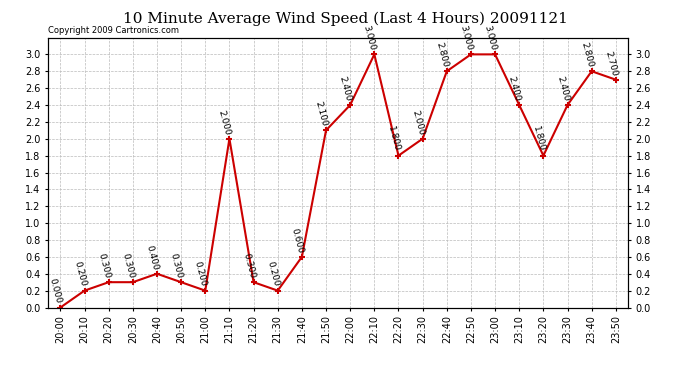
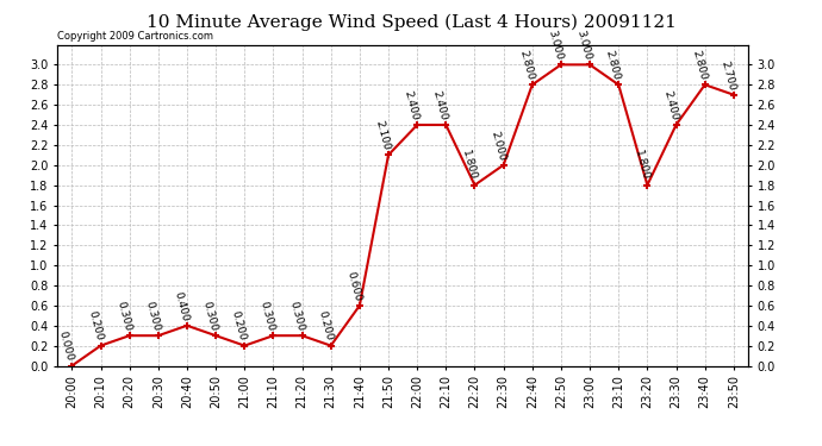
21:10: 2.000 -> 0.300
22:10: 3.000 -> 2.400
23:10: 2.400 -> 2.800
